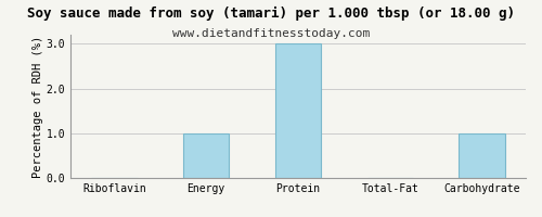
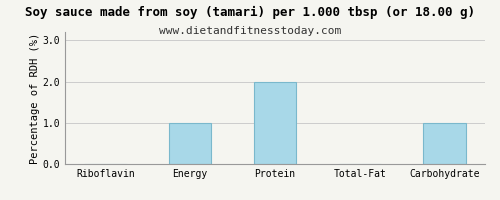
Protein: 3 -> 2
